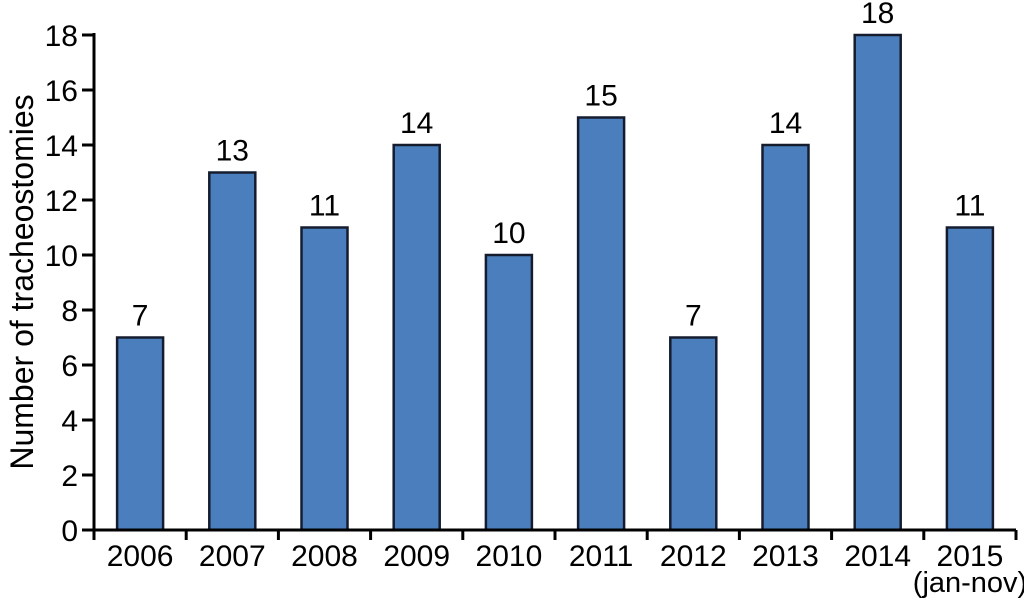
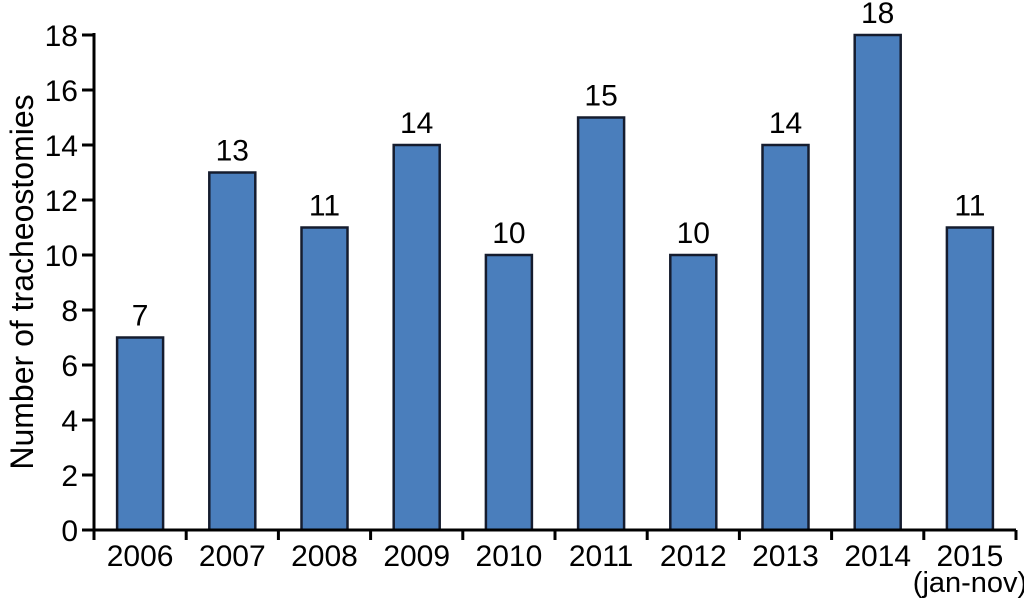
2012: 7 -> 10
